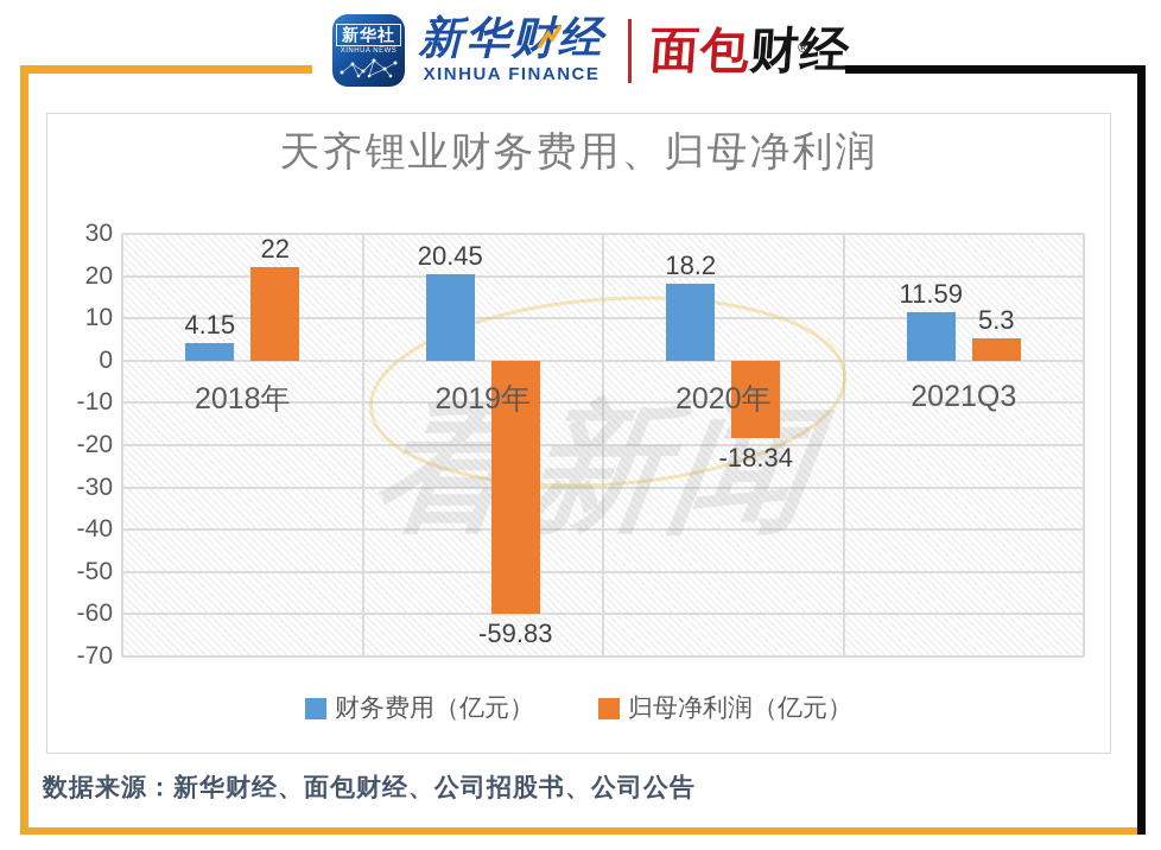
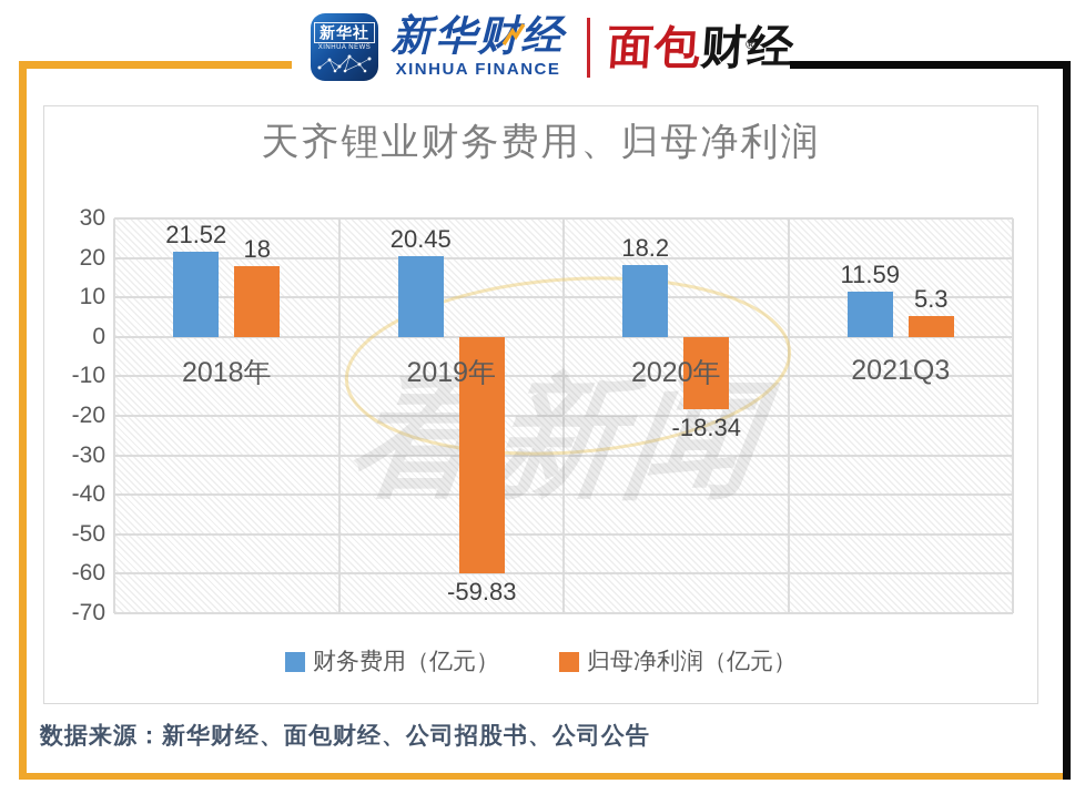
财务费用（亿元）/2018年: 4.15 -> 21.52
归母净利润（亿元）/2018年: 22 -> 18
